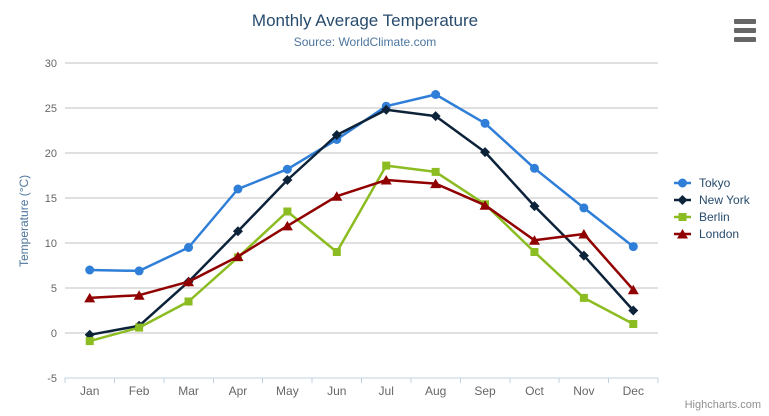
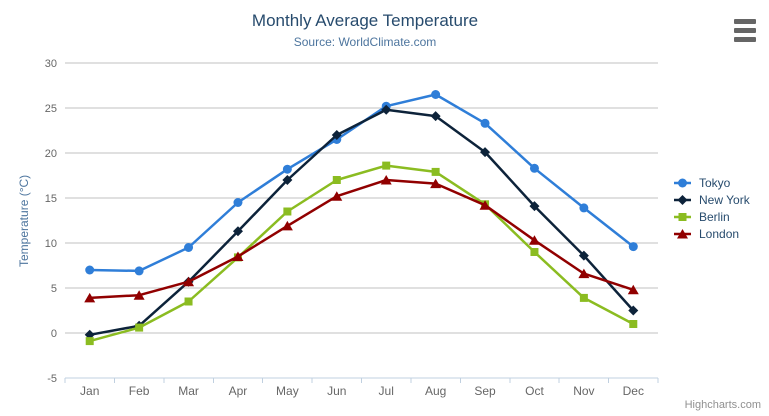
Tokyo/Apr: 16 -> 14
Berlin/Jun: 9 -> 17
London/Nov: 11 -> 7
